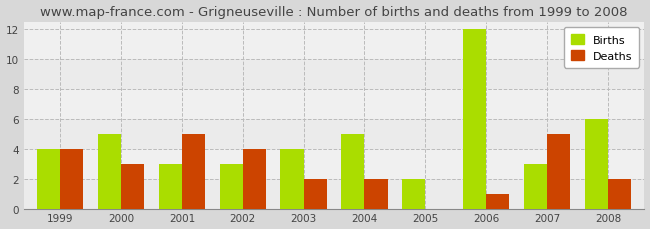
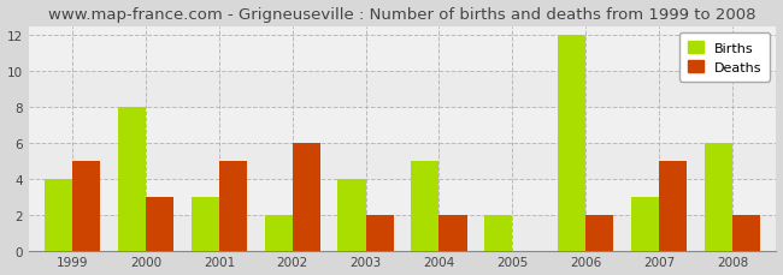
Deaths/1999: 4 -> 5
Births/2000: 5 -> 8
Births/2002: 3 -> 2
Deaths/2002: 4 -> 6
Deaths/2006: 1 -> 2
